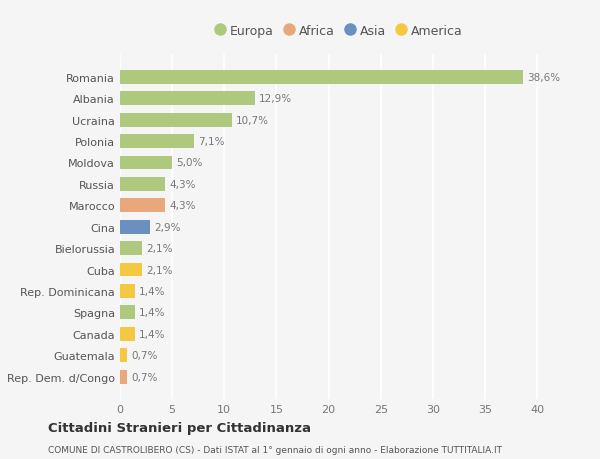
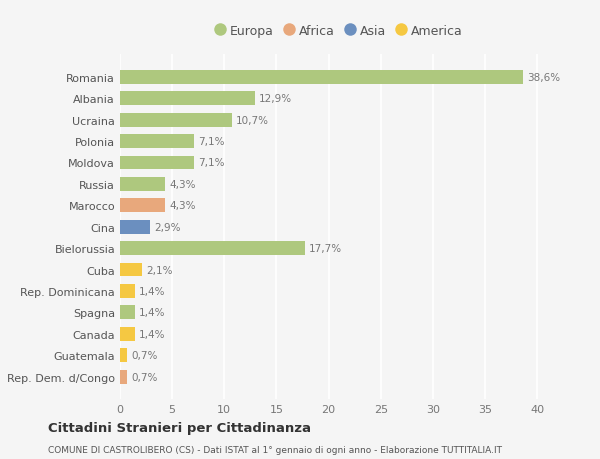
Moldova: 5,0% -> 7,1%
Bielorussia: 2,1% -> 17,7%
